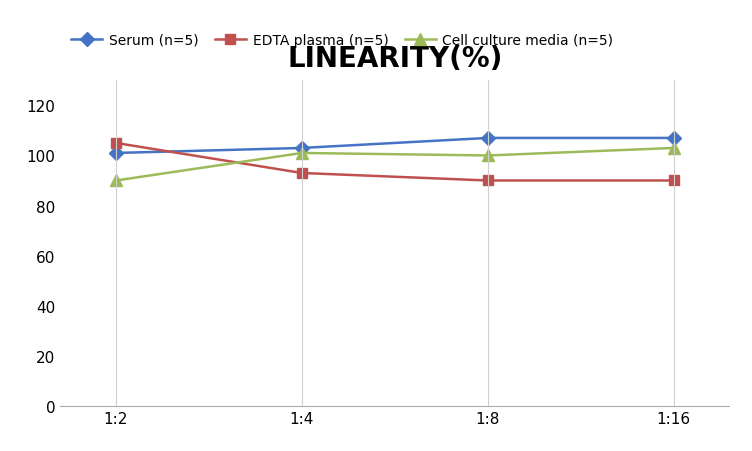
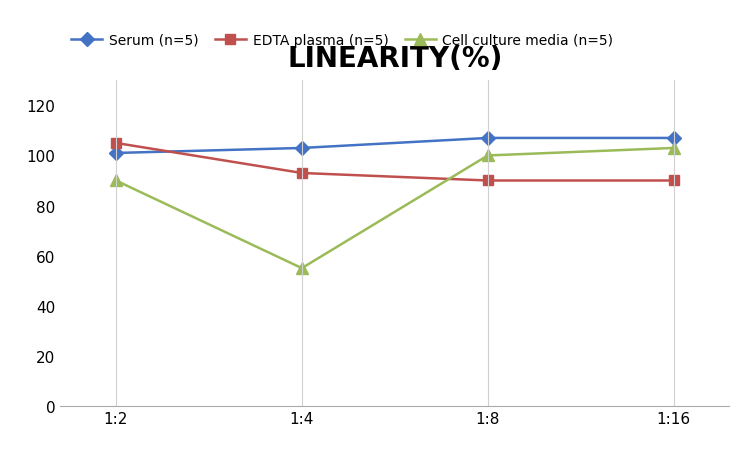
Cell culture media (n=5)/1:4: 101 -> 55
